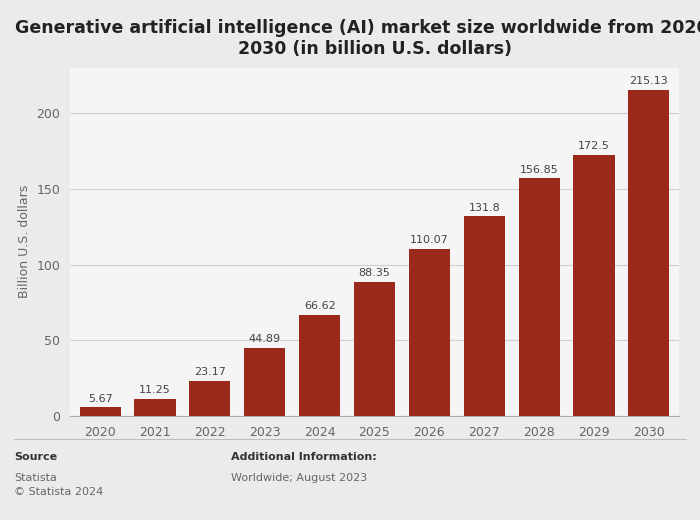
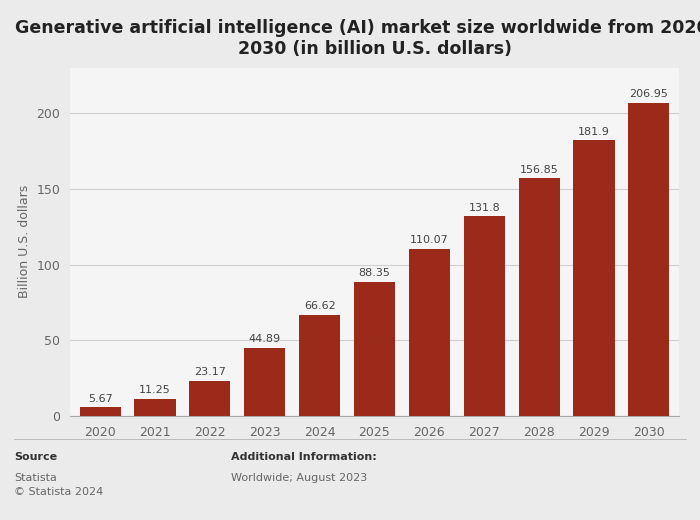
2029: 172.5 -> 181.9
2030: 215.13 -> 206.95
